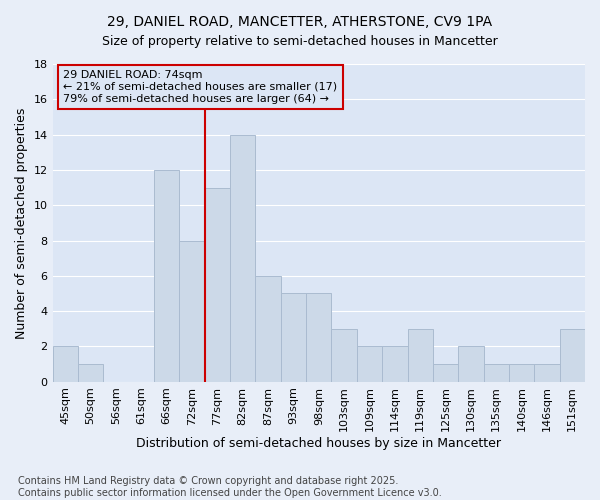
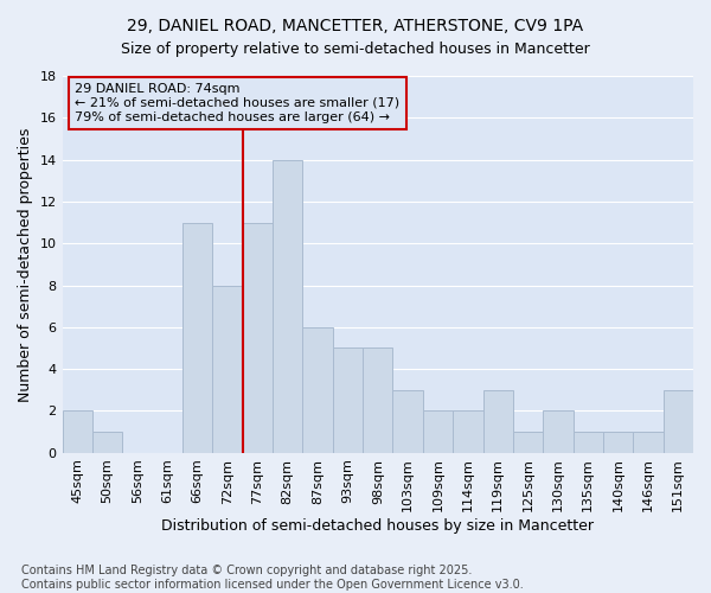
66sqm: 12 -> 11
